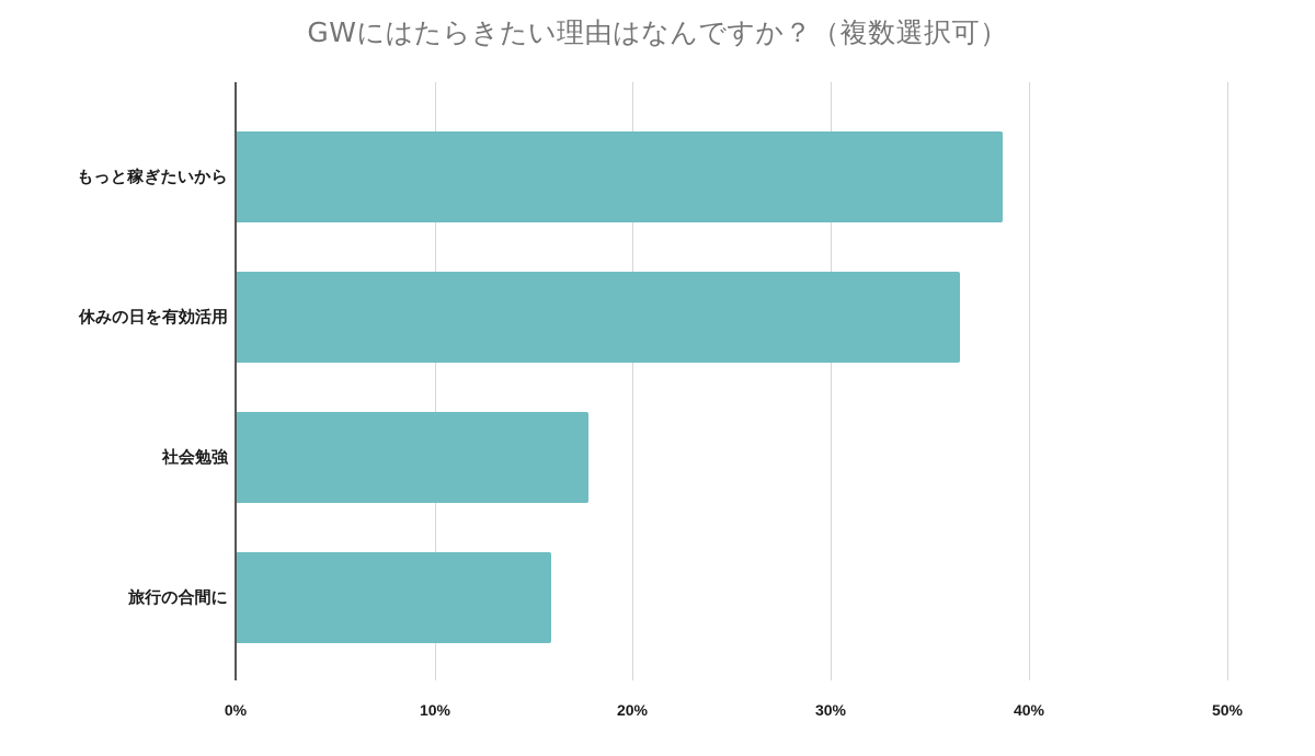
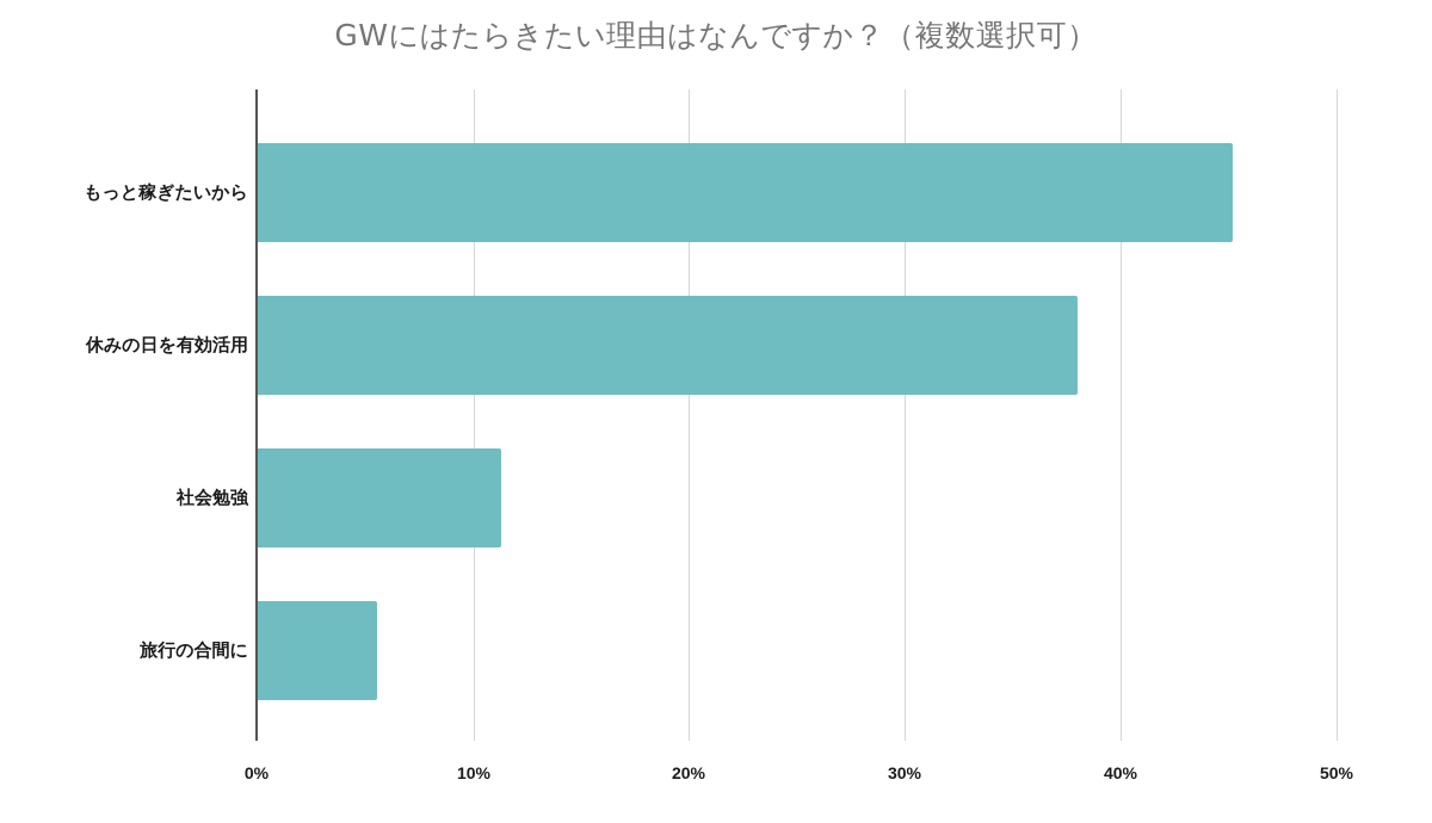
もっと稼ぎたいから: 38.7% -> 45.2%
休みの日を有効活用: 36.5% -> 38.0%
社会勉強: 17.8% -> 11.3%
旅行の合間に: 15.9% -> 5.6%
